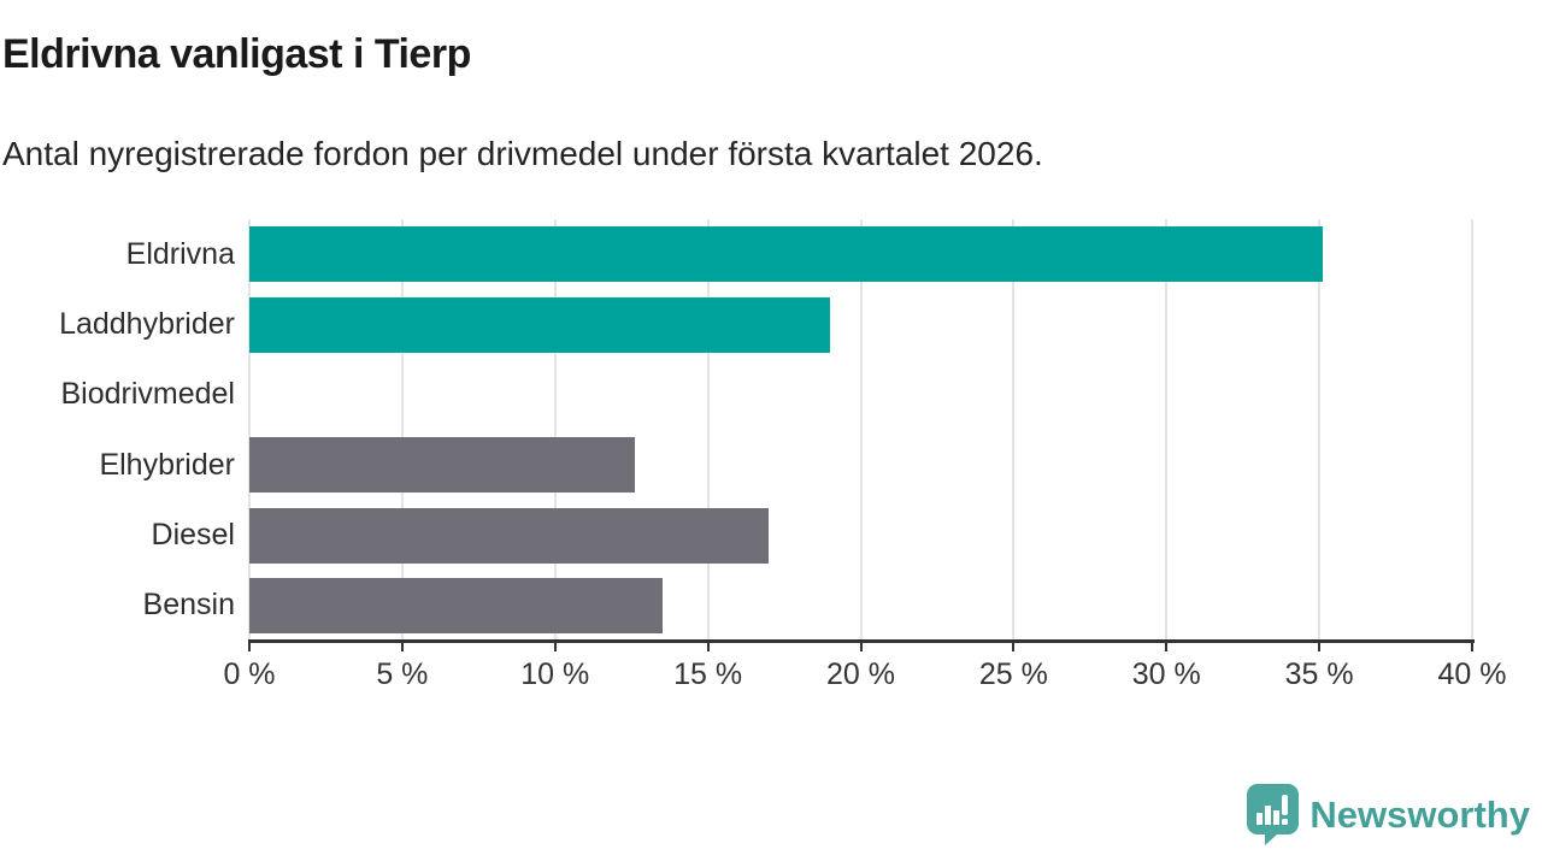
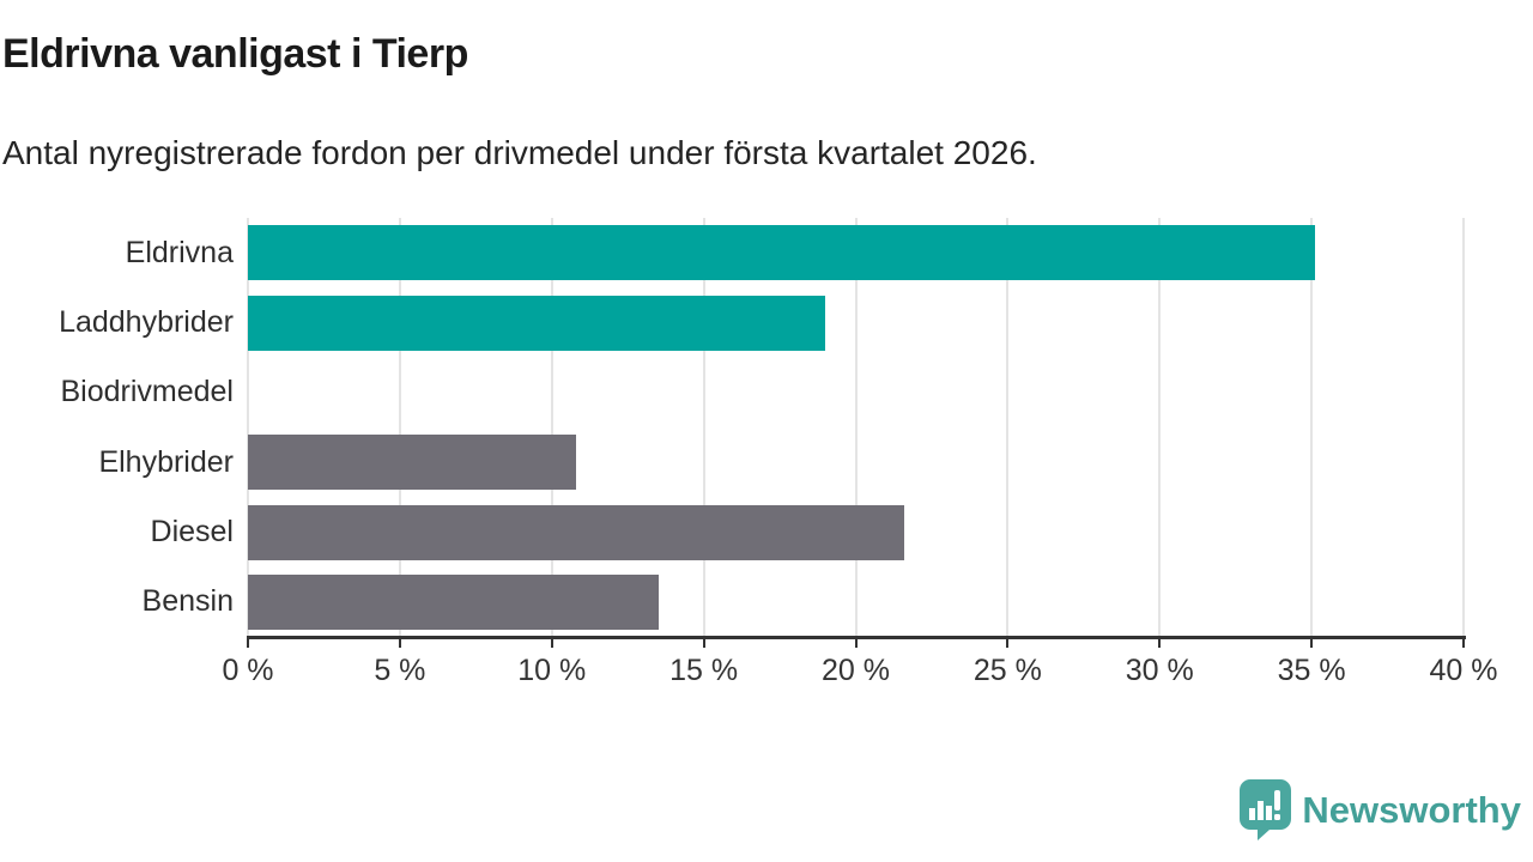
Elhybrider: 12.6% -> 10.8%
Diesel: 17.0% -> 21.6%
